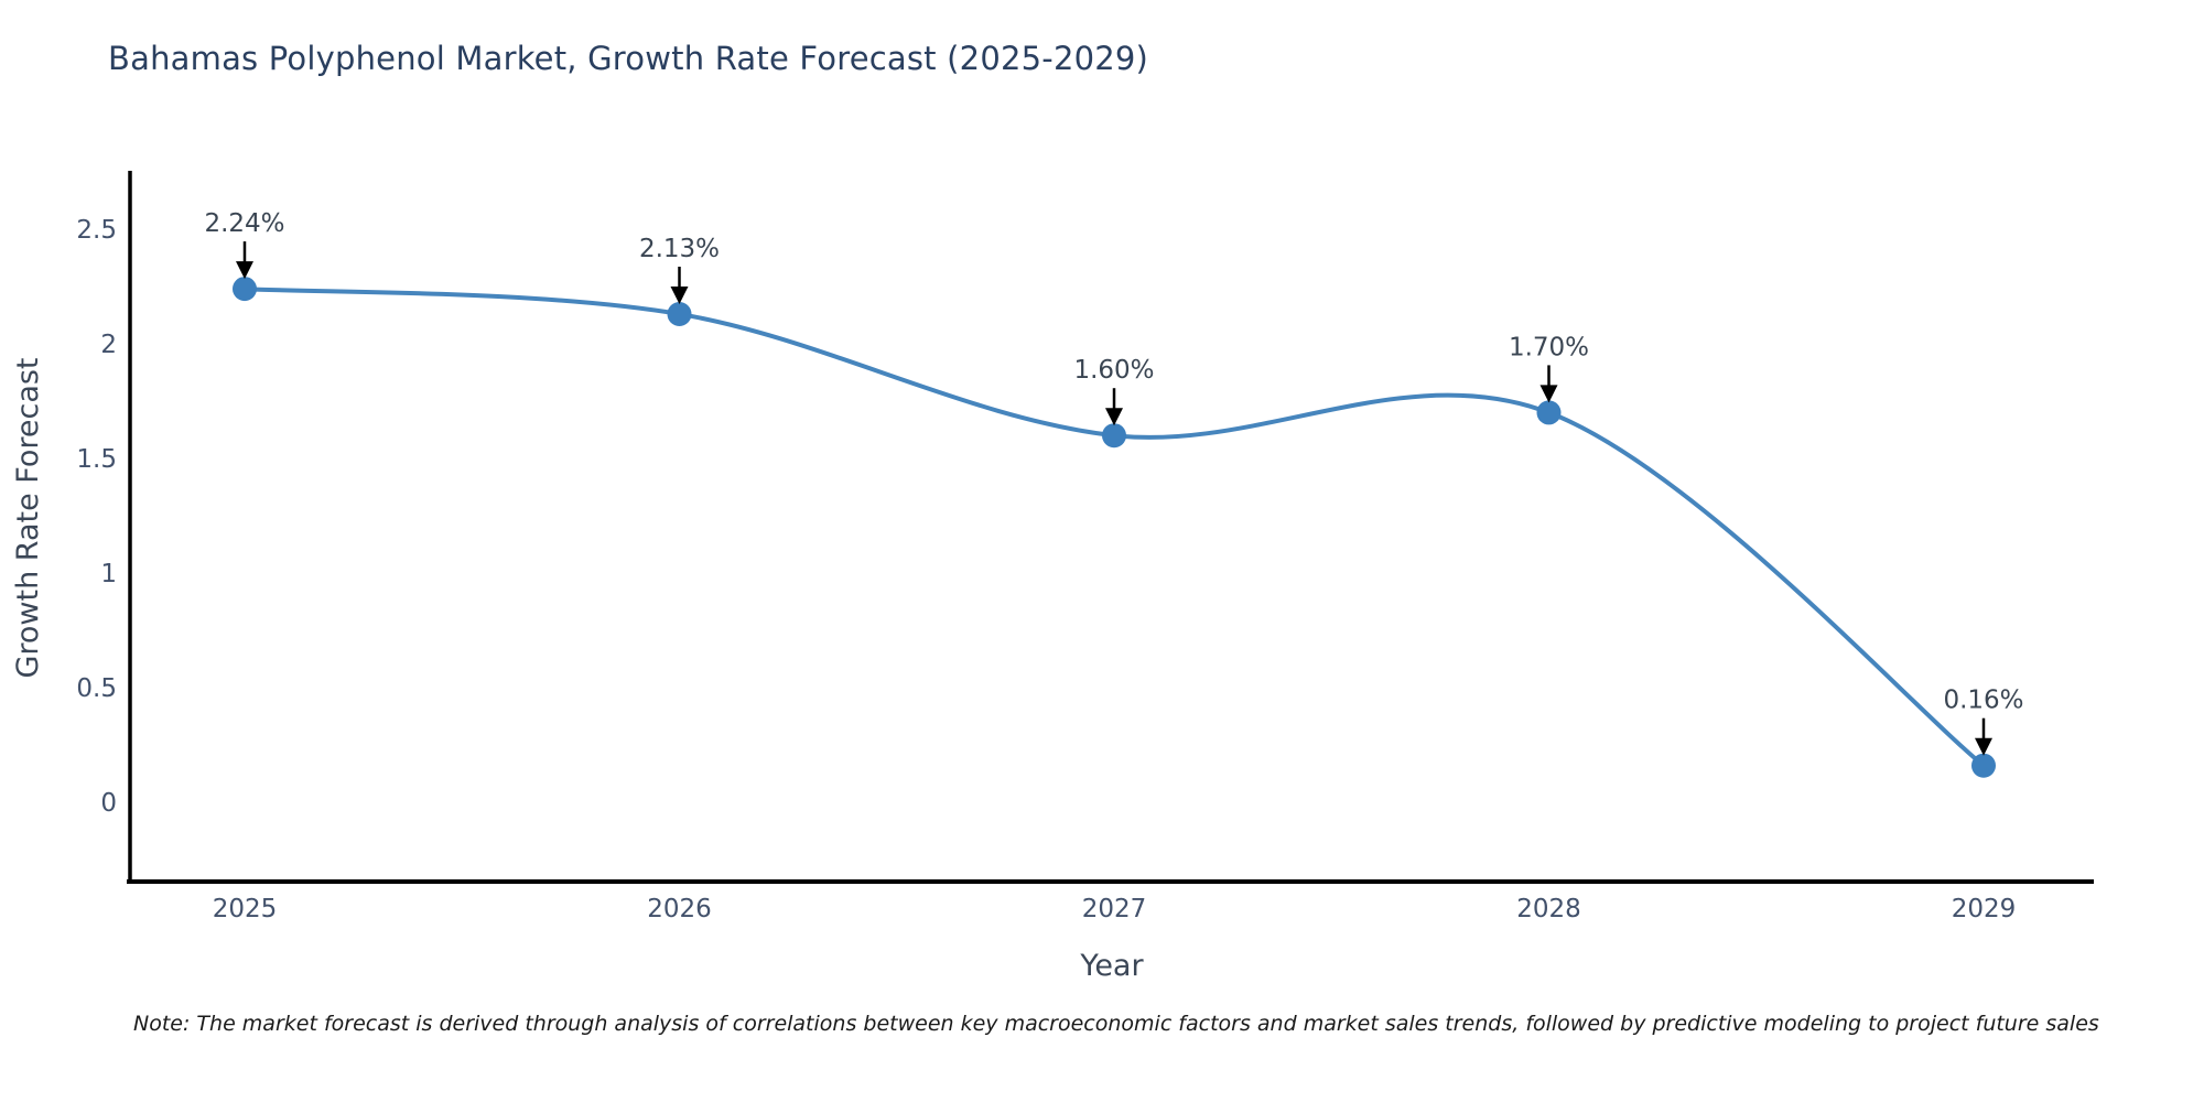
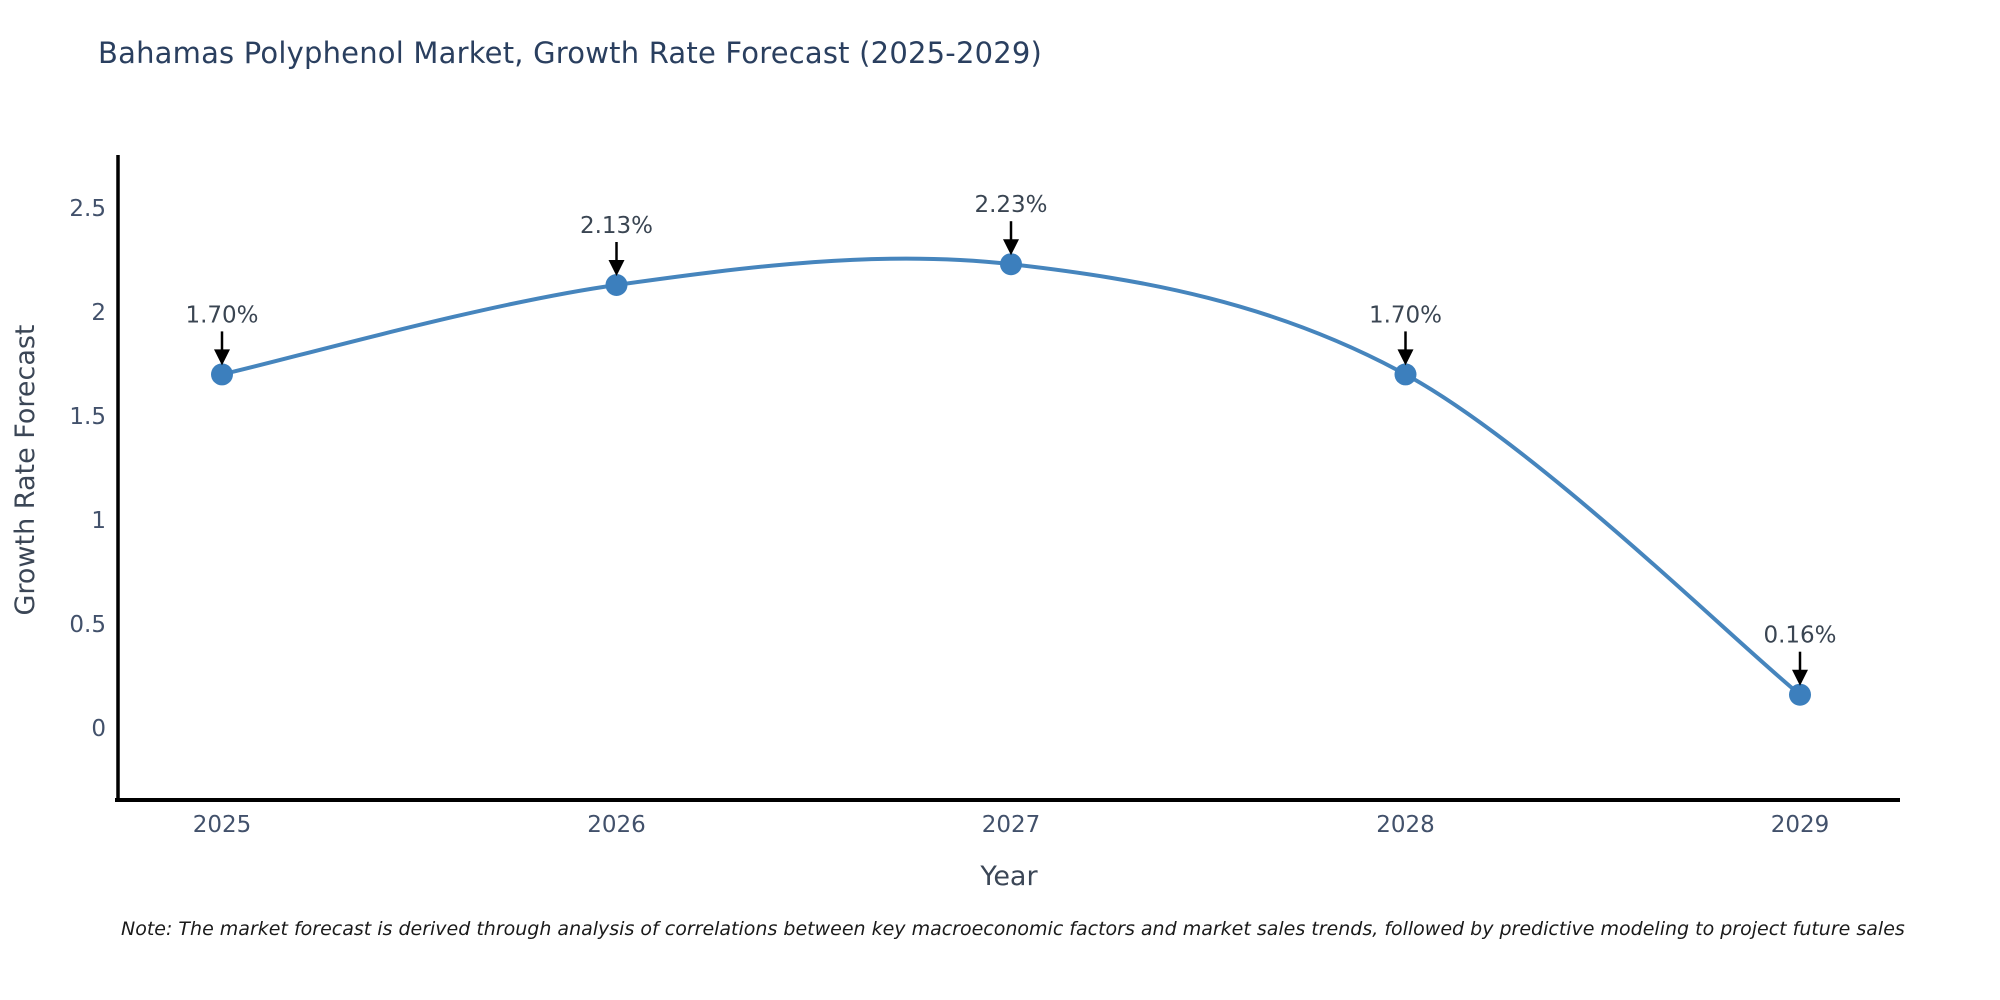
2025: 2.24% -> 1.70%
2027: 1.60% -> 2.23%
